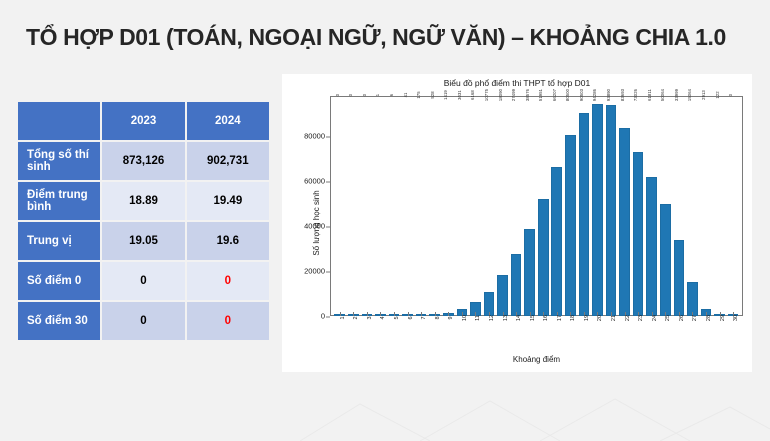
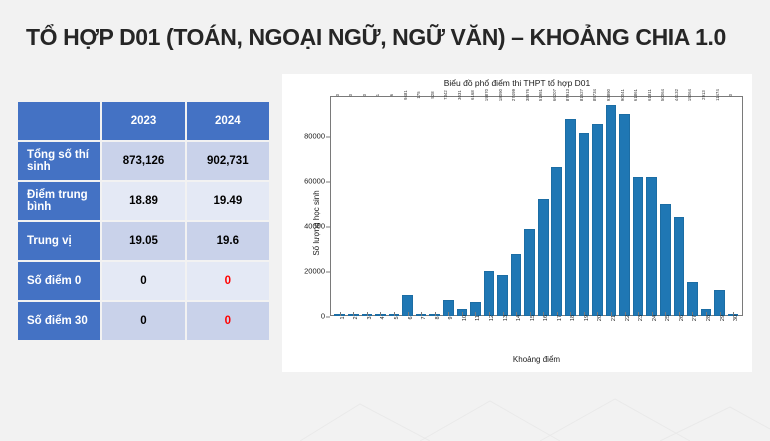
6: 41 -> 9481
9: 1419 -> 7342
12: 10775 -> 19870
18: 80500 -> 87913
19: 90503 -> 81527
20: 94286 -> 85734
22: 83693 -> 90041
23: 73026 -> 61861
26: 33999 -> 44132
29: 122 -> 11474
